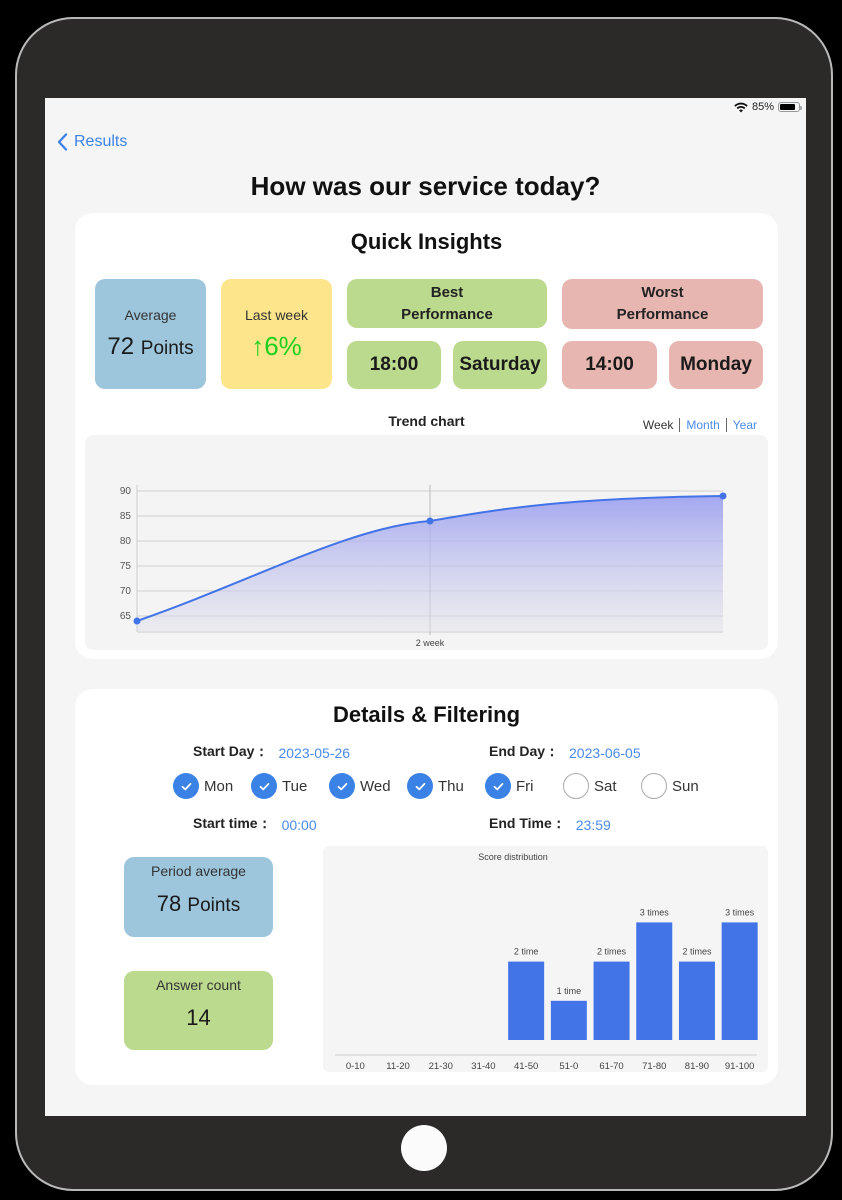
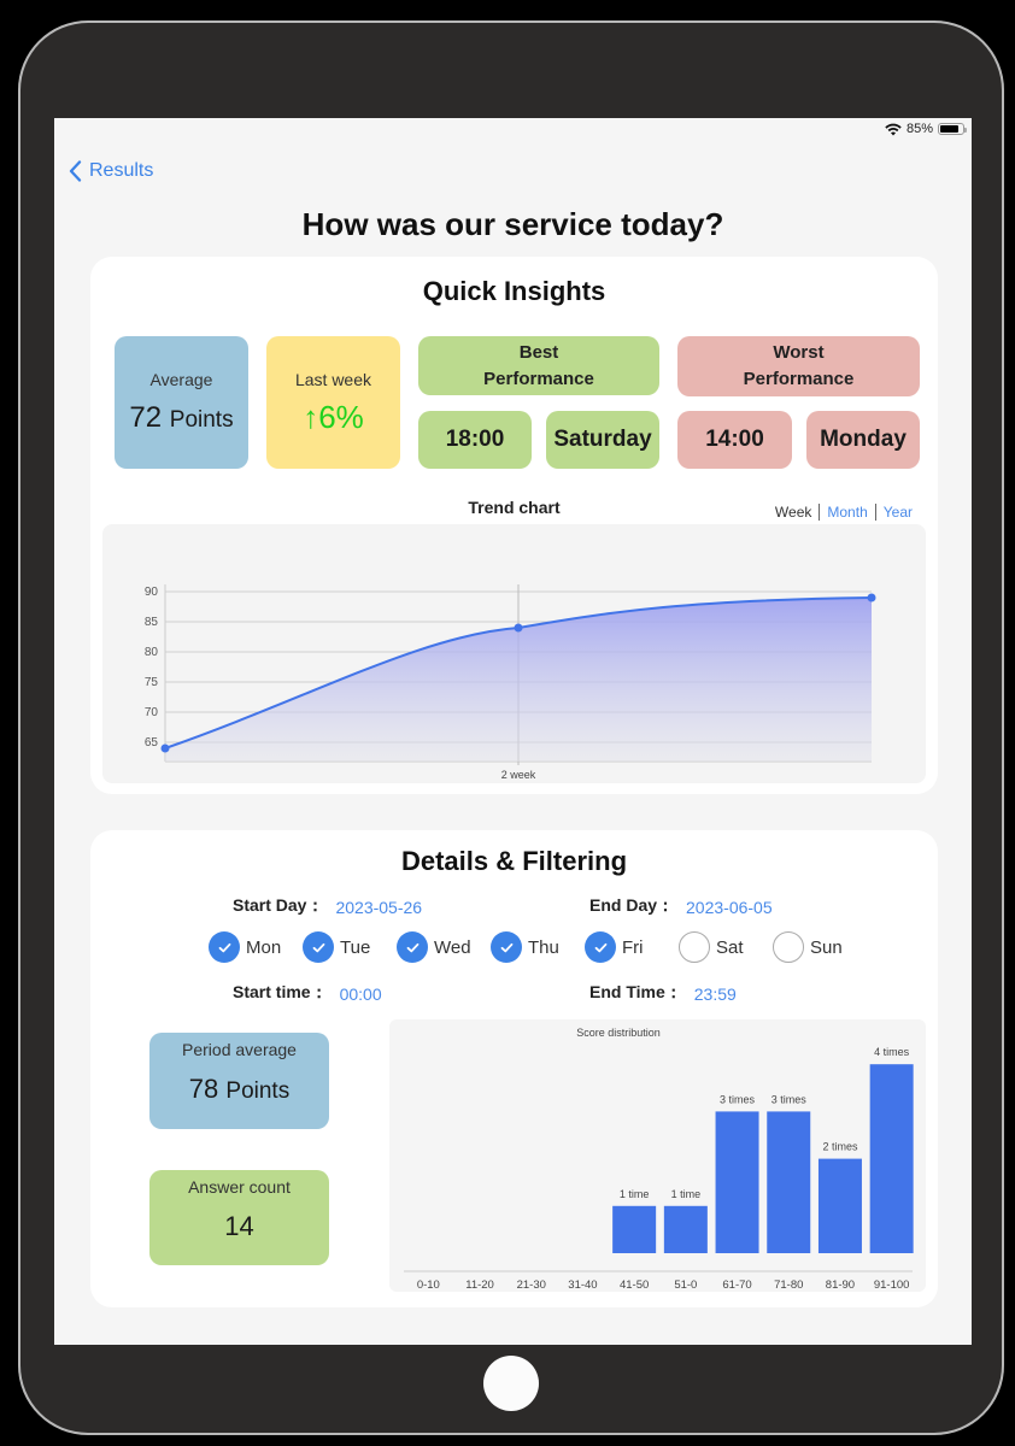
Score distribution/41-50: 2 -> 1
Score distribution/61-70: 2 -> 3
Score distribution/91-100: 3 -> 4
